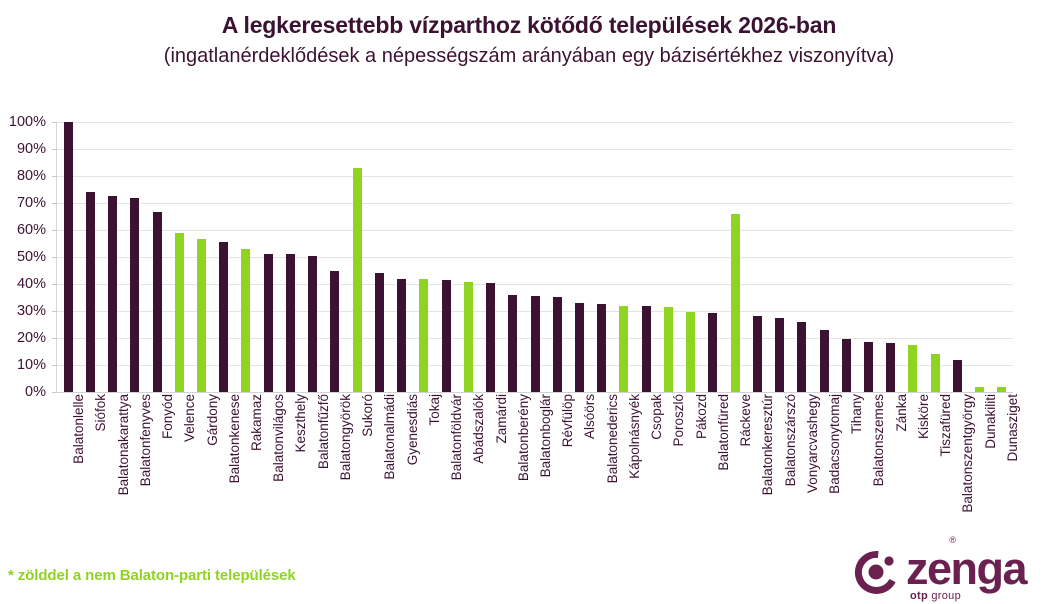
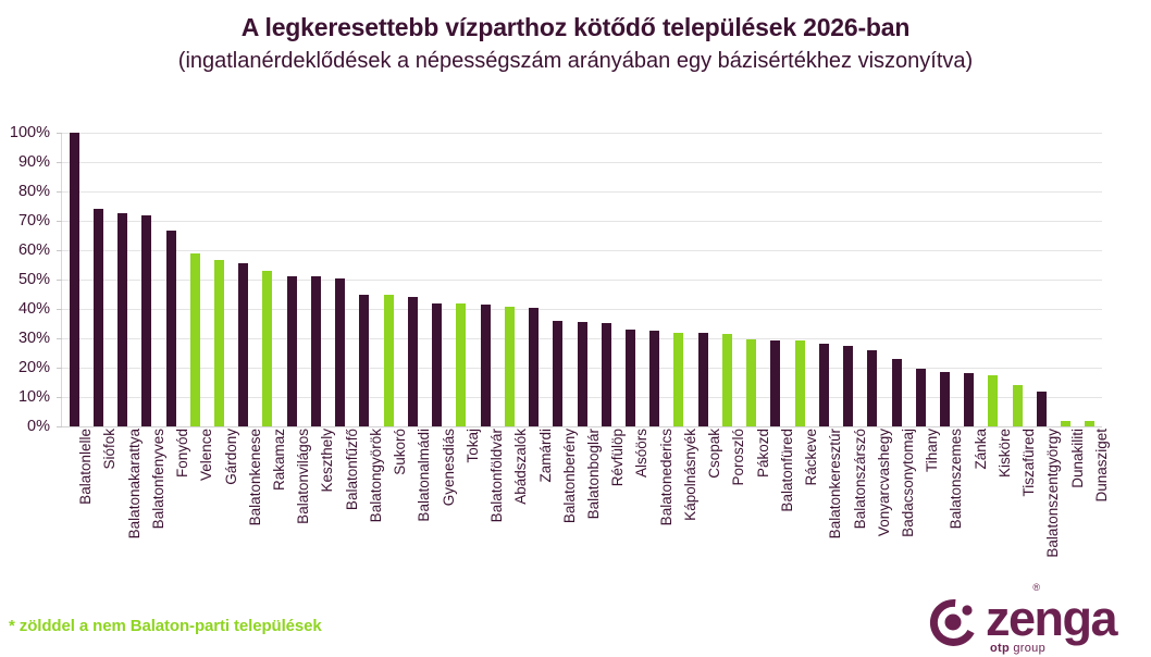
Sukoró: 83% -> 45%
Ráckeve: 66% -> 29%
